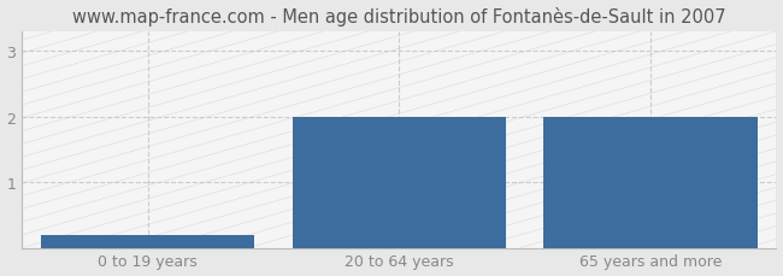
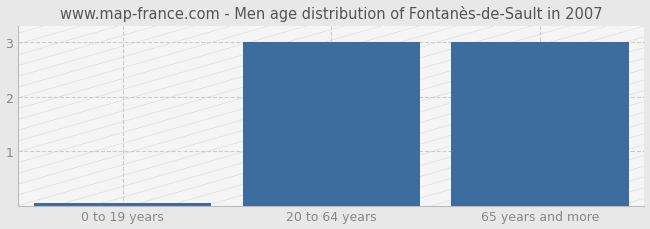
0 to 19 years: 0.20 -> 0.05
20 to 64 years: 2.00 -> 3.00
65 years and more: 2.00 -> 3.00
